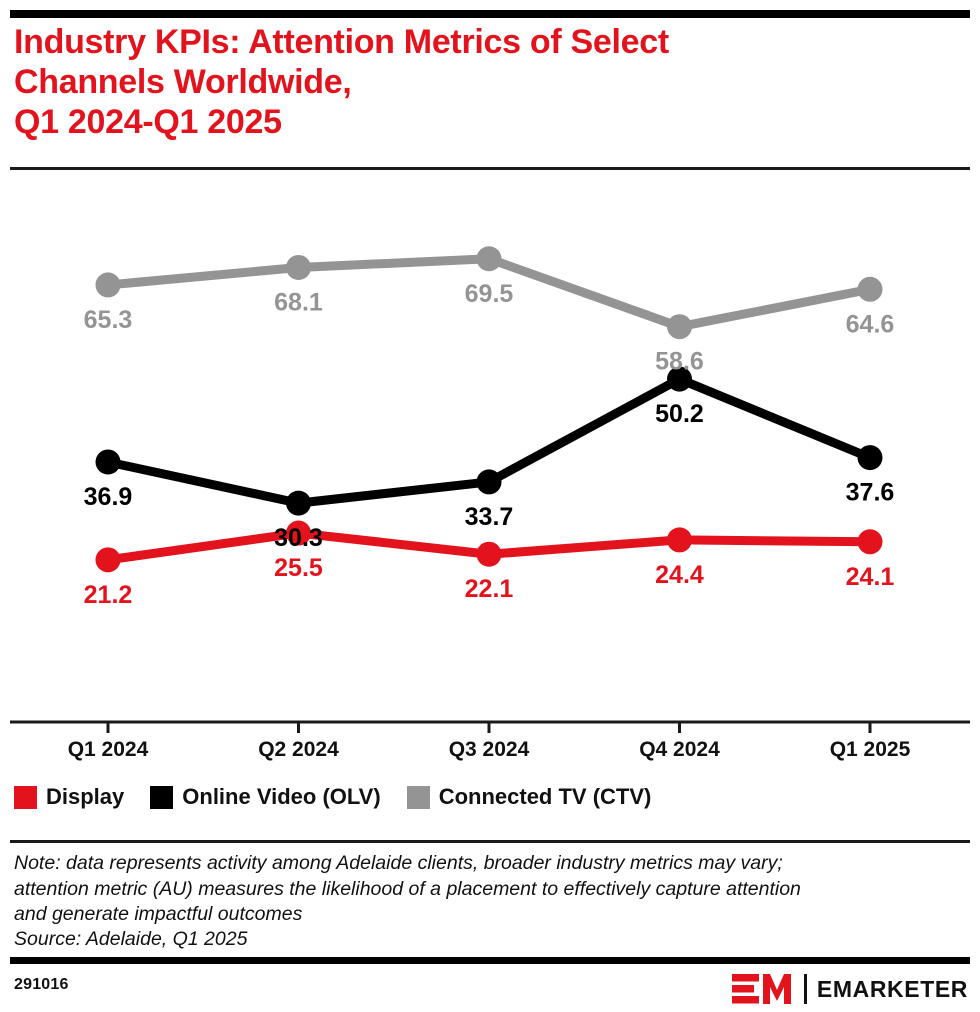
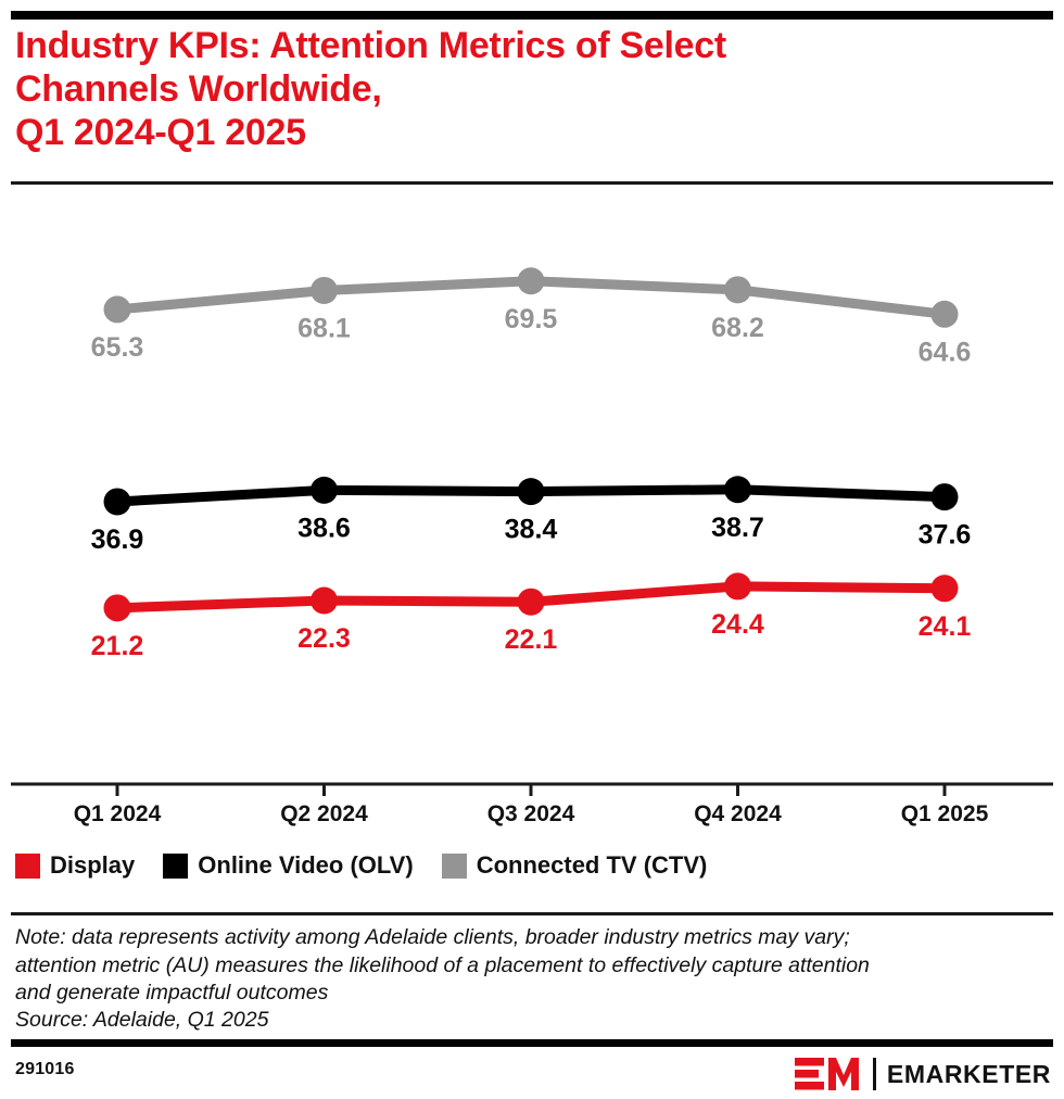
Display/Q2 2024: 25.5 -> 22.3
Online Video (OLV)/Q2 2024: 30.3 -> 38.6
Online Video (OLV)/Q3 2024: 33.7 -> 38.4
Online Video (OLV)/Q4 2024: 50.2 -> 38.7
Connected TV (CTV)/Q4 2024: 58.6 -> 68.2
